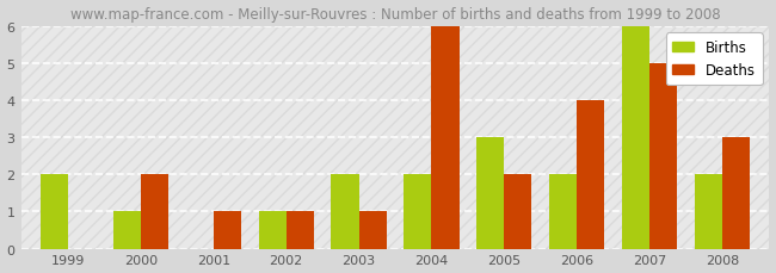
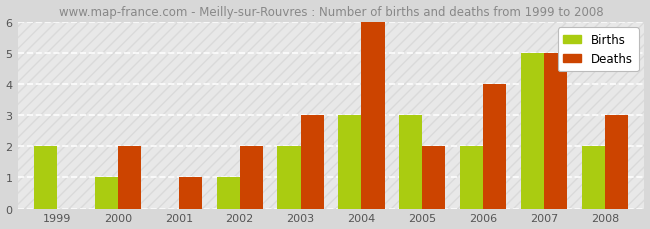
Deaths/2002: 1 -> 2
Deaths/2003: 1 -> 3
Births/2004: 2 -> 3
Births/2007: 6 -> 5
